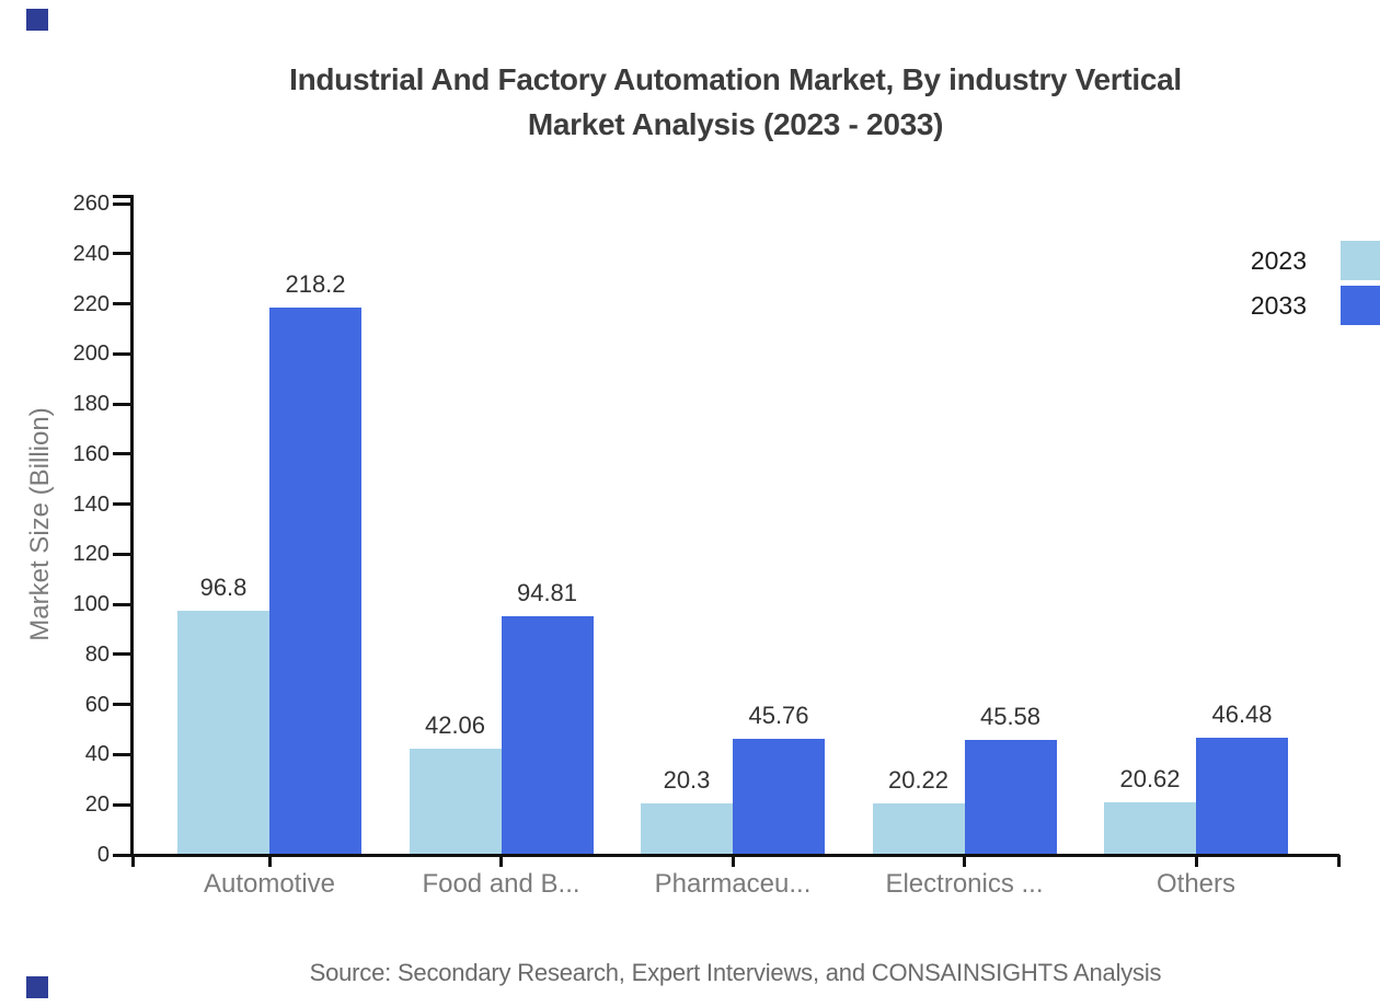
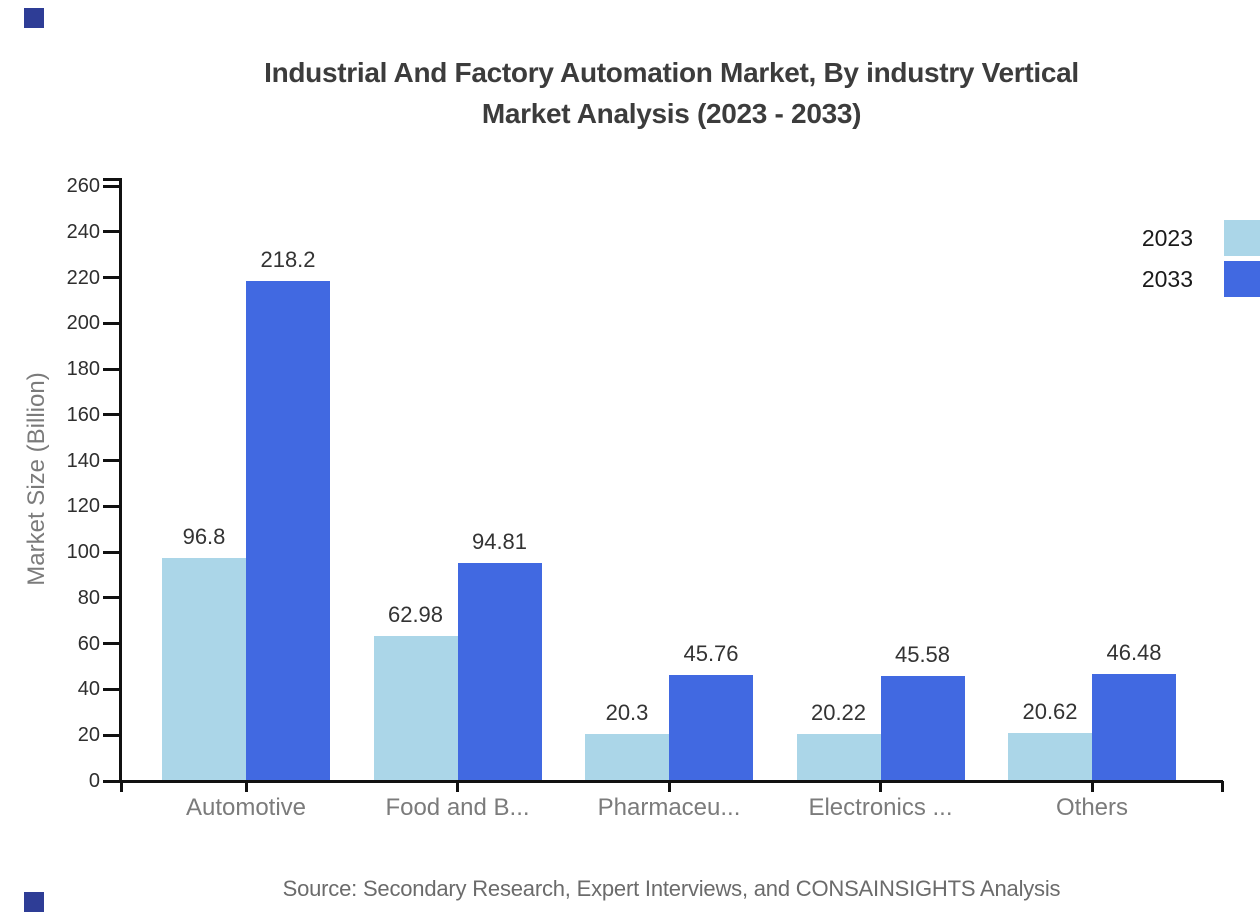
2023/Food and B...: 42.06 -> 62.98
